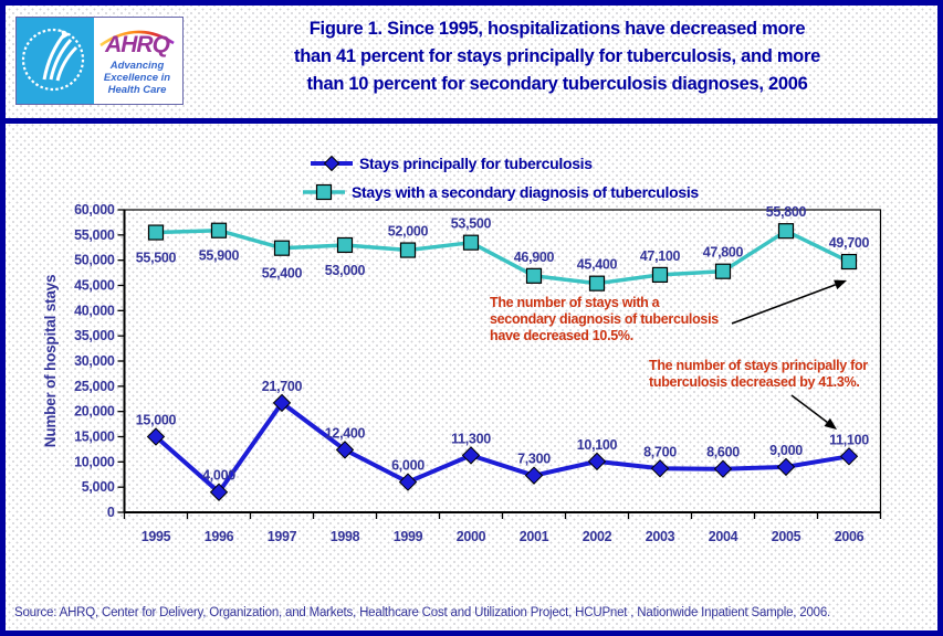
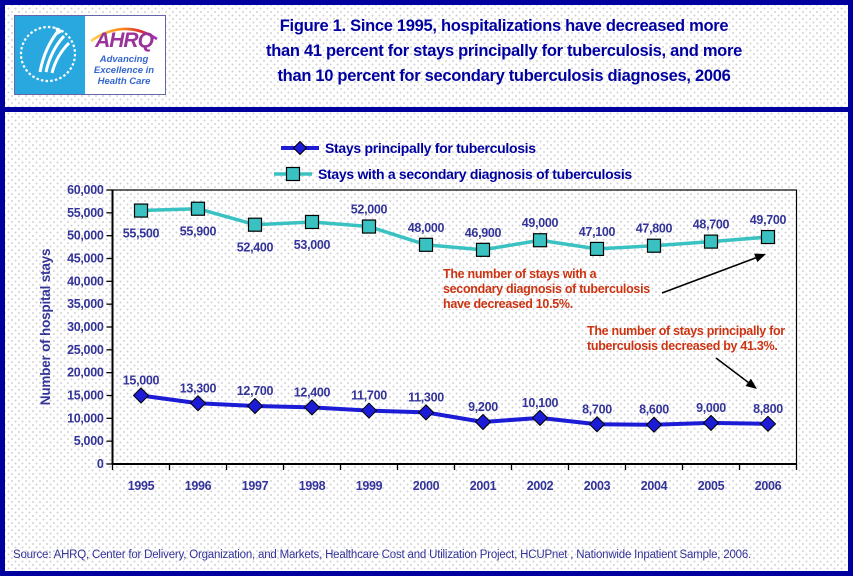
Stays principally for tuberculosis/1996: 4,000 -> 13,300
Stays principally for tuberculosis/1997: 21,700 -> 12,700
Stays principally for tuberculosis/1999: 6,000 -> 11,700
Stays with a secondary diagnosis of tuberculosis/2000: 53,500 -> 48,000
Stays principally for tuberculosis/2001: 7,300 -> 9,200
Stays with a secondary diagnosis of tuberculosis/2002: 45,400 -> 49,000
Stays with a secondary diagnosis of tuberculosis/2005: 55,800 -> 48,700
Stays principally for tuberculosis/2006: 11,100 -> 8,800
